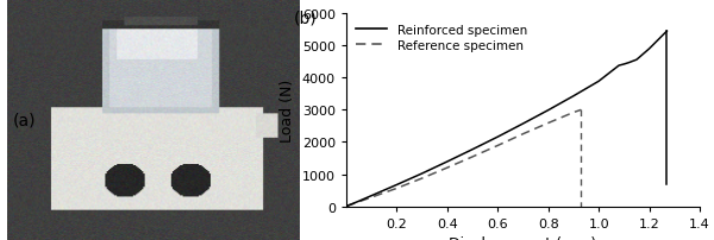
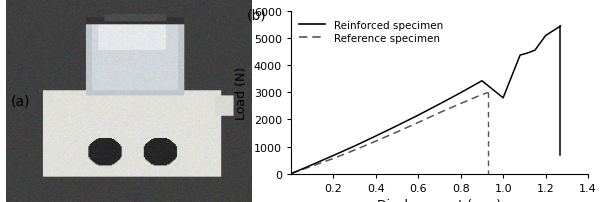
Reinforced specimen/1.0: 3890 -> 2800
Reinforced specimen/1.2: 4900 -> 5100
